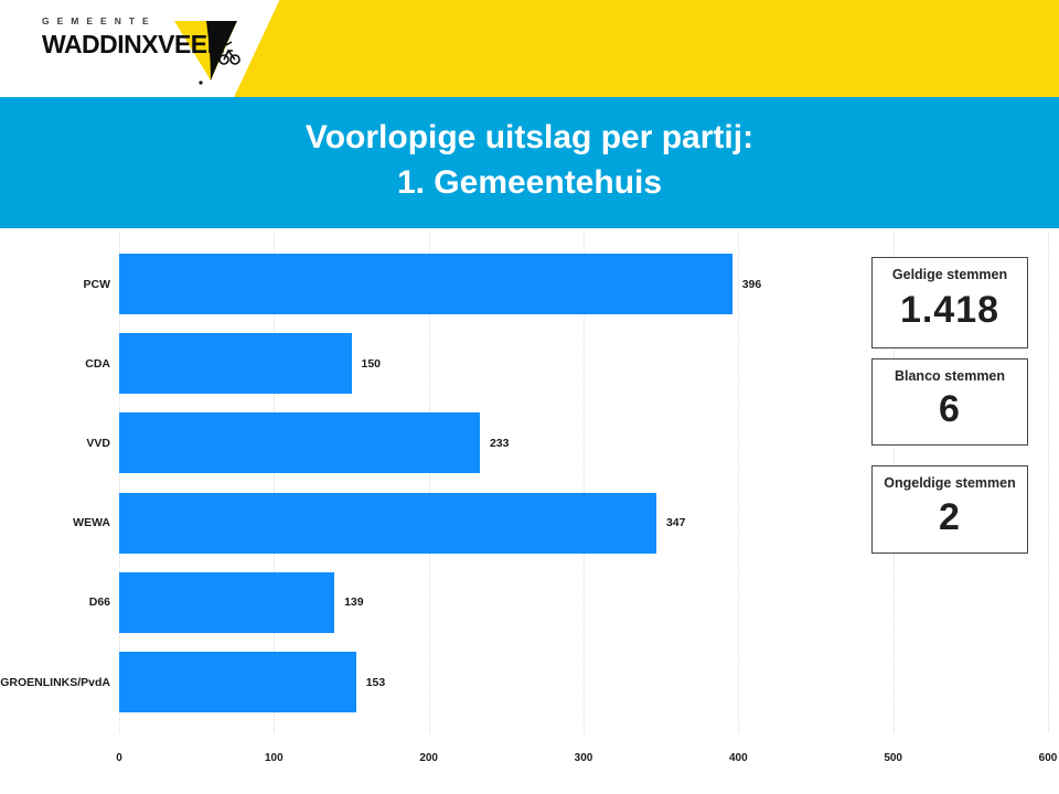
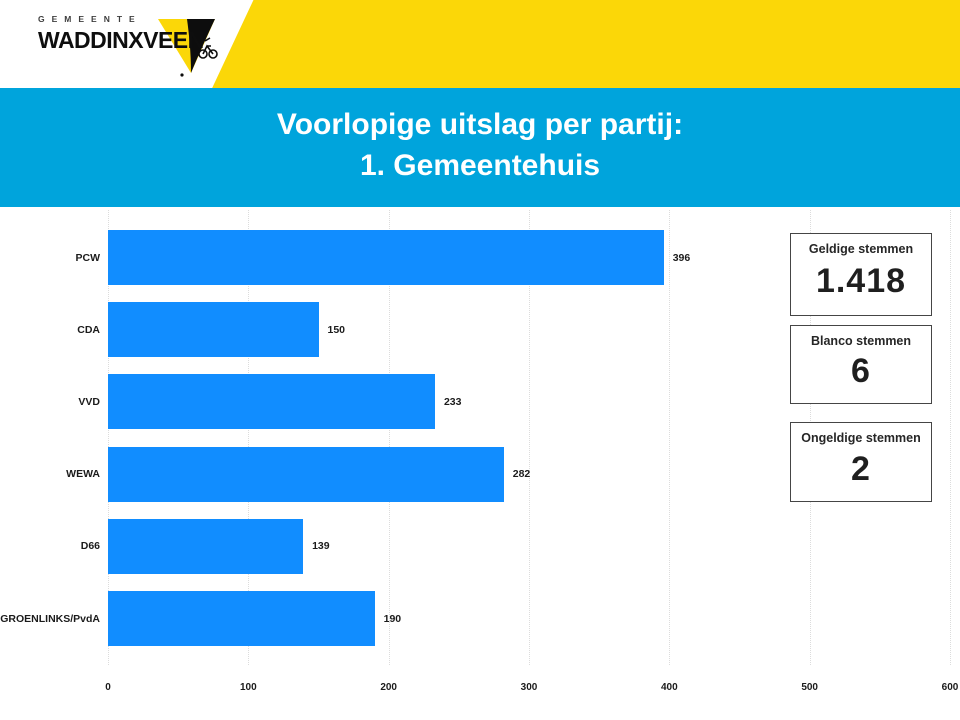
WEWA: 347 -> 282
GROENLINKS/PvdA: 153 -> 190
